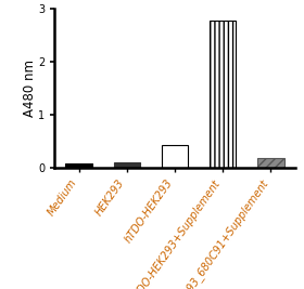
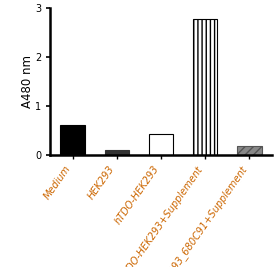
Medium: 0.08 -> 0.60
